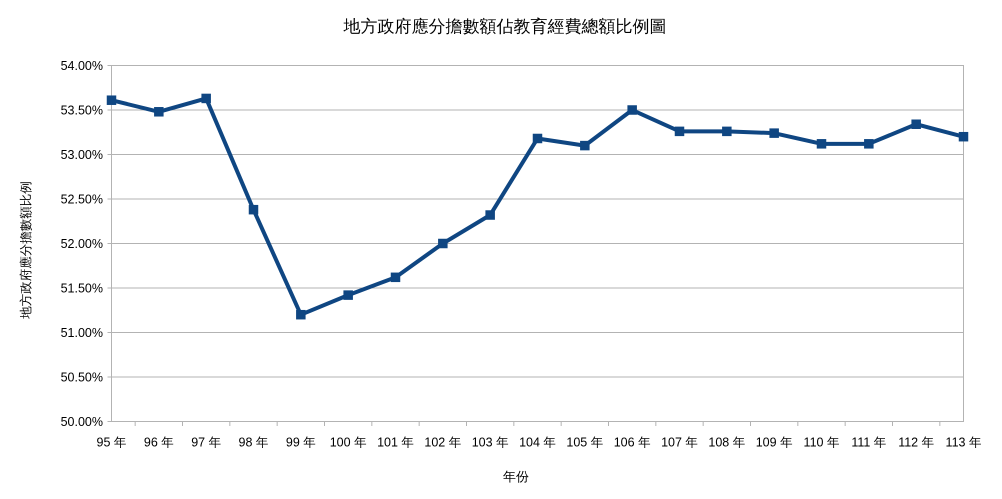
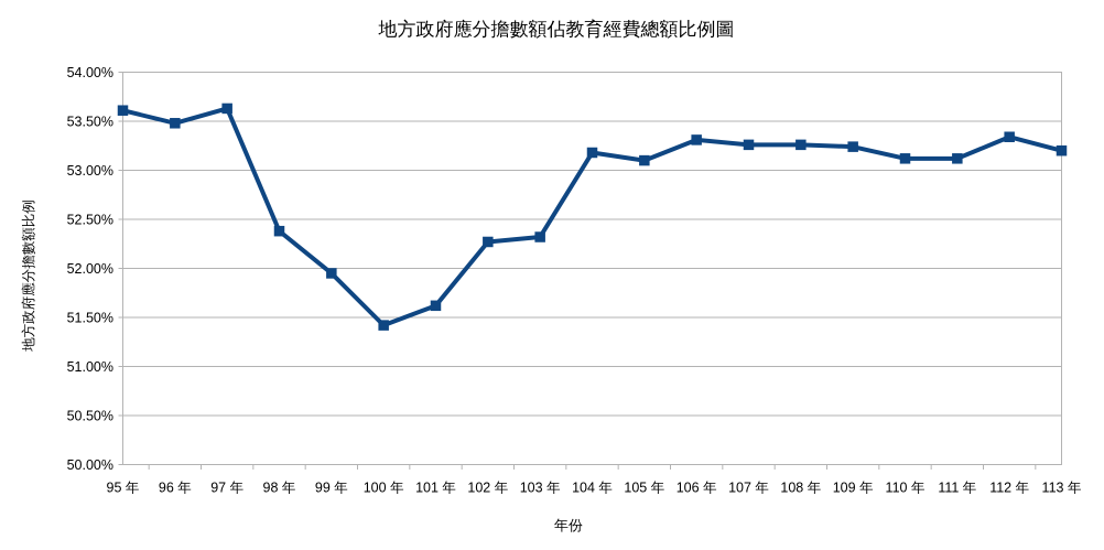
99 年: 51.2% -> 52.0%
102 年: 52.0% -> 52.3%
106 年: 53.5% -> 53.3%
